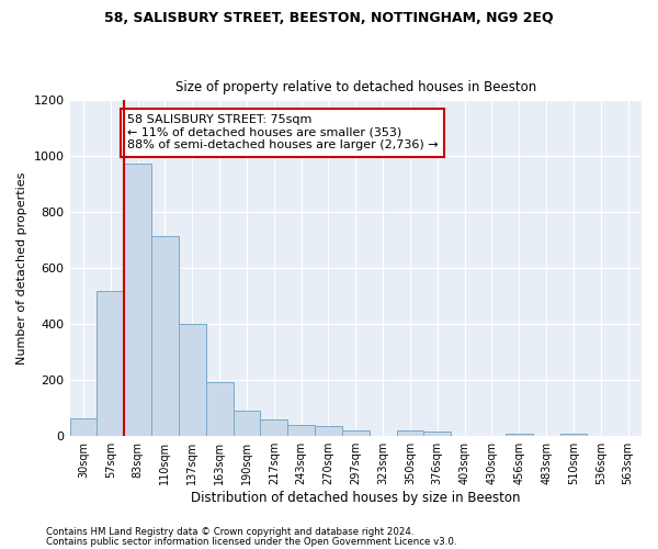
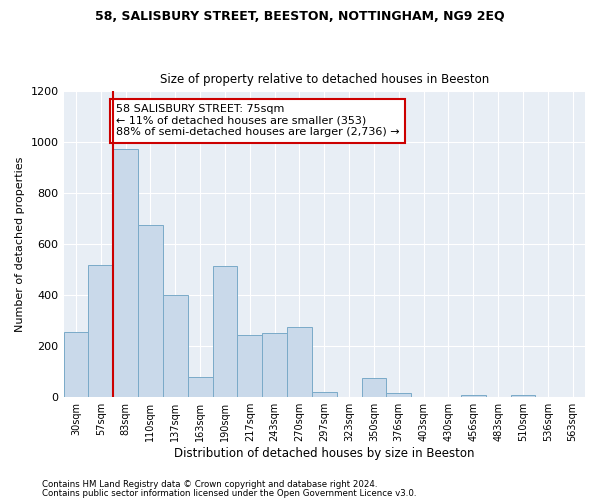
30sqm: 65 -> 255
110sqm: 715 -> 675
163sqm: 193 -> 80
190sqm: 90 -> 515
217sqm: 60 -> 245
243sqm: 42 -> 250
270sqm: 35 -> 275
350sqm: 20 -> 75
